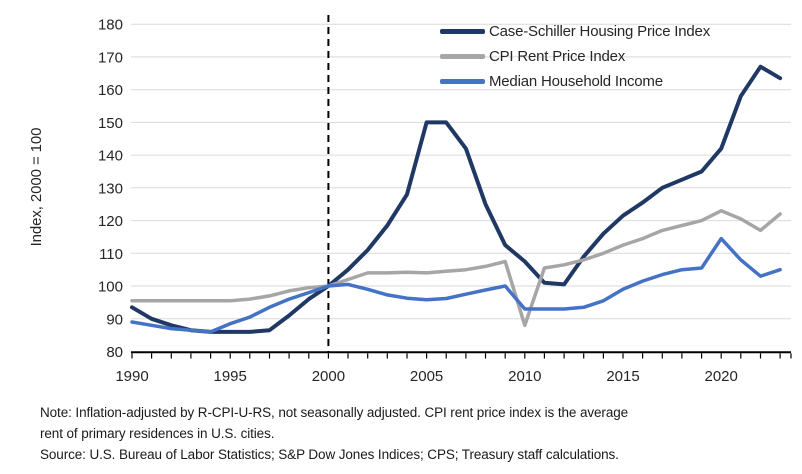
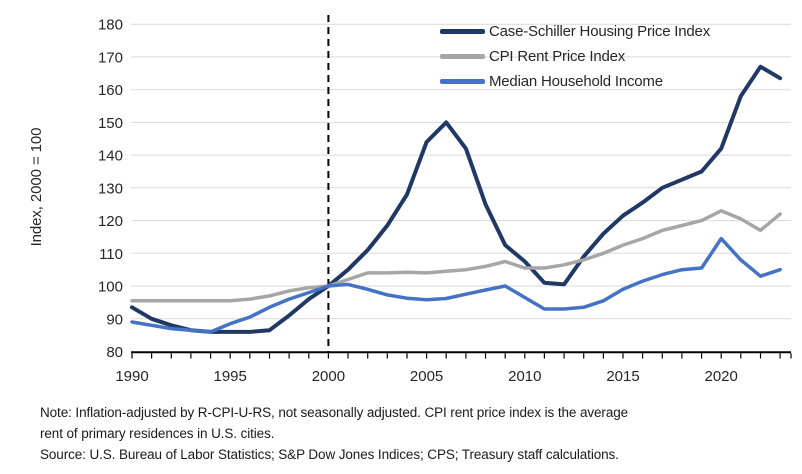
Case-Schiller Housing Price Index/2005: 150 -> 144
CPI Rent Price Index/2010: 88 -> 106
Median Household Income/2010: 93 -> 96
